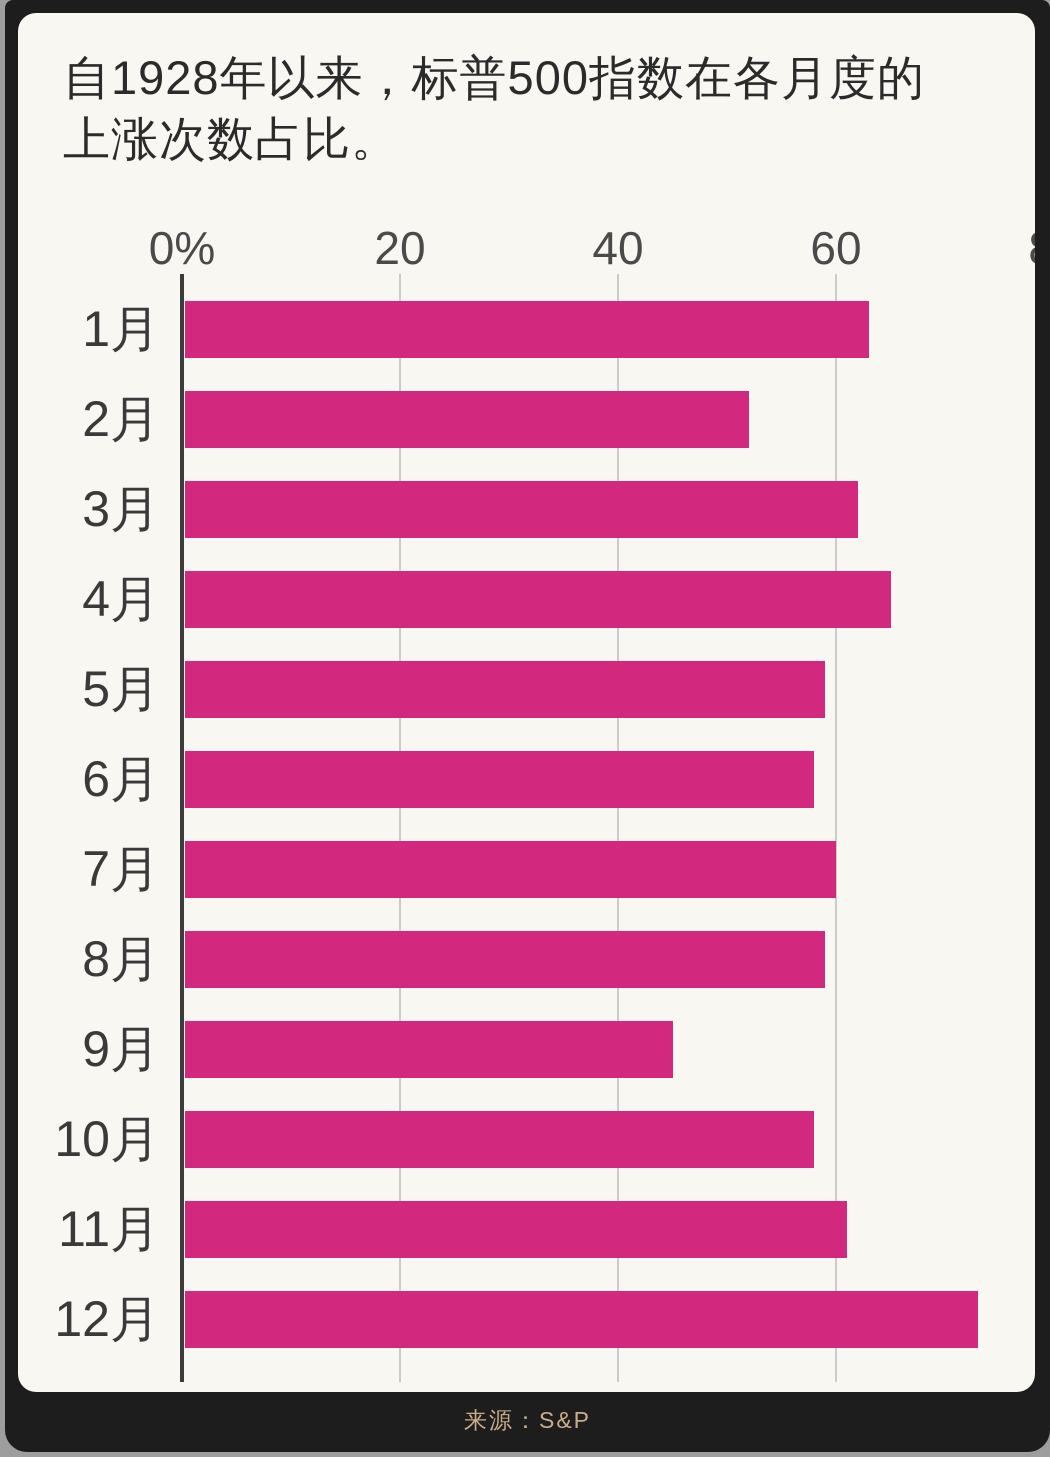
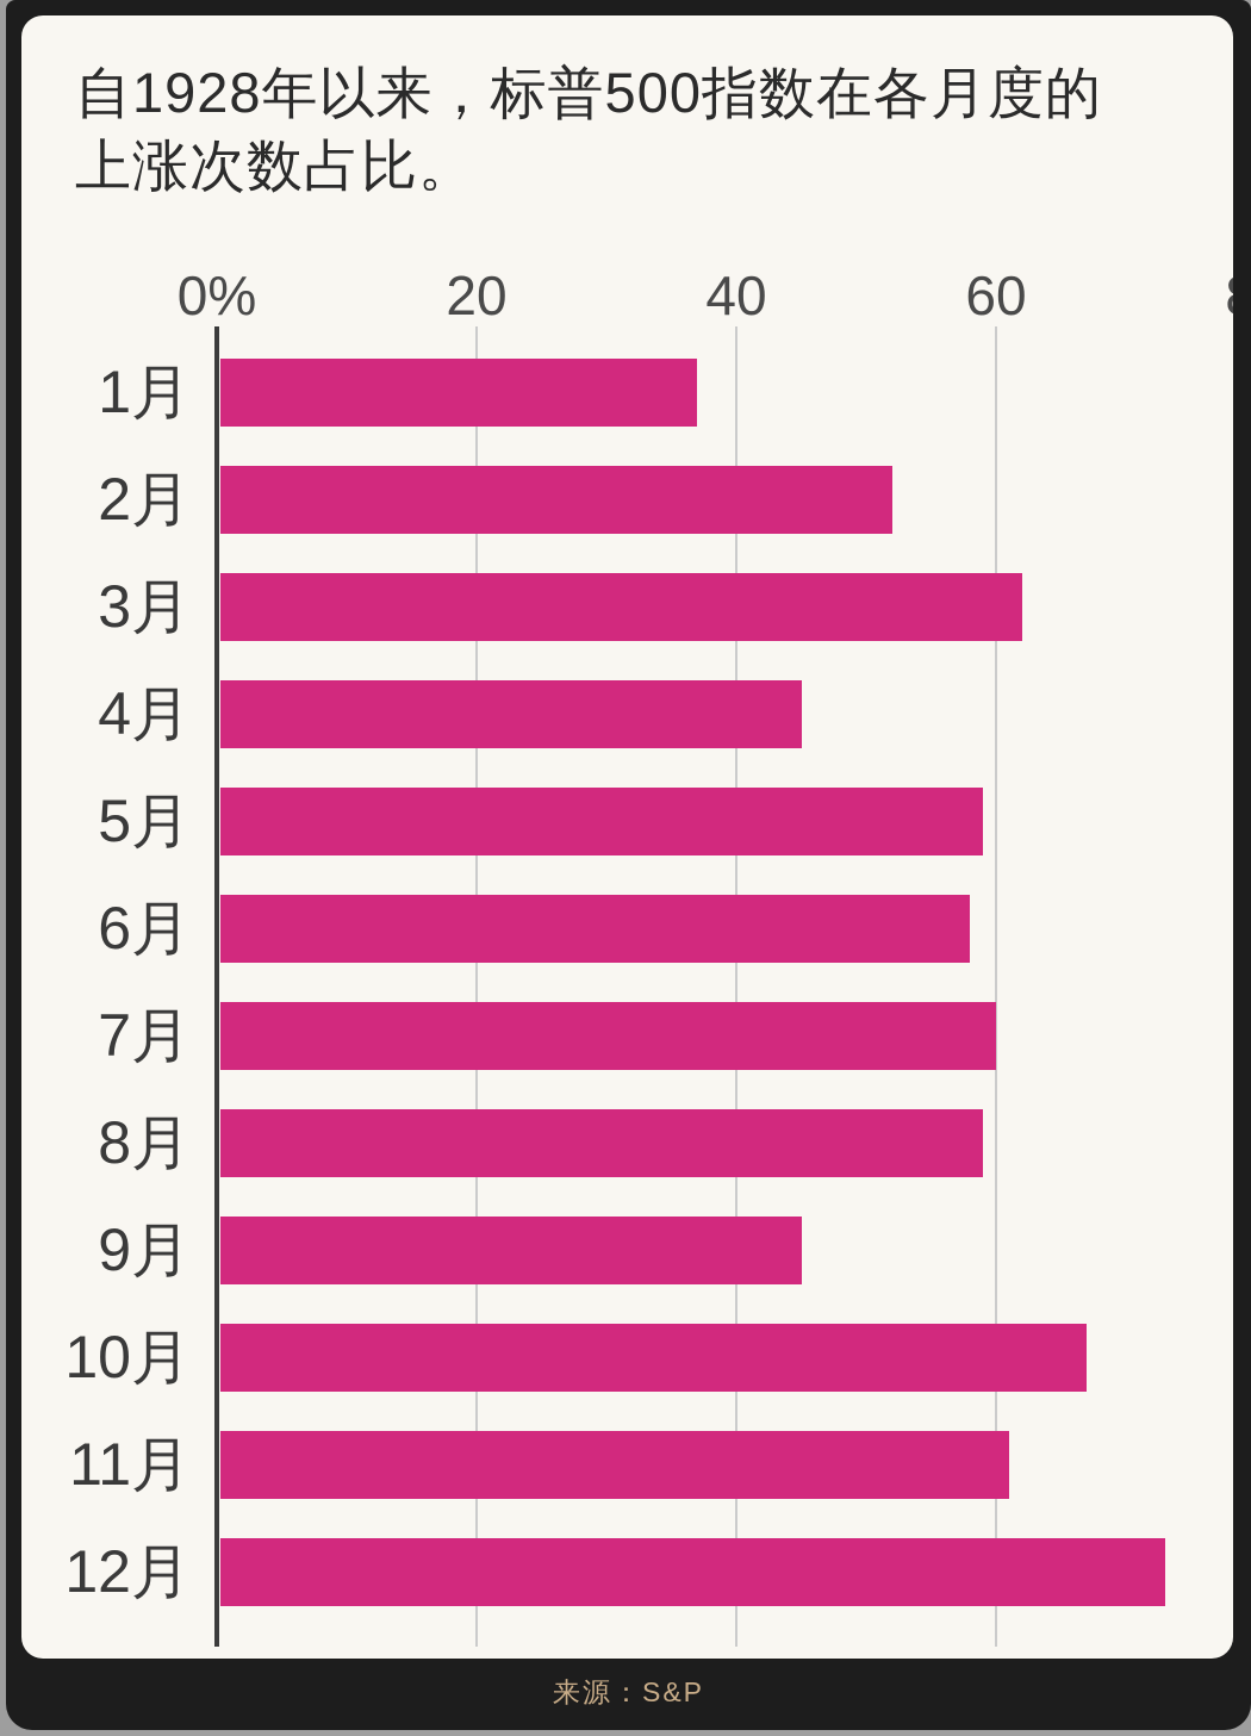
1月: 63 -> 37
4月: 65 -> 45
10月: 58 -> 67
